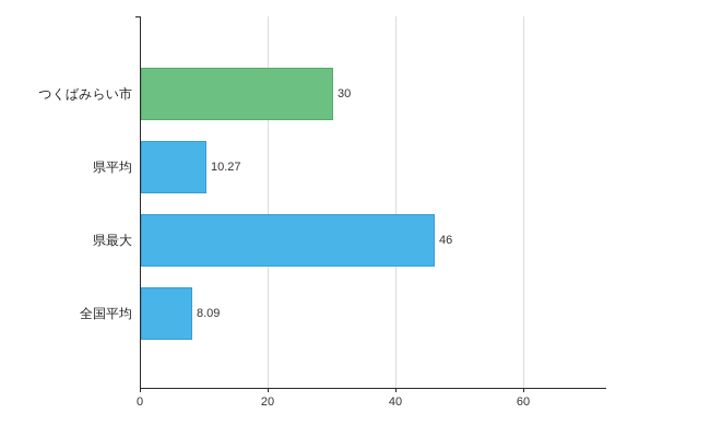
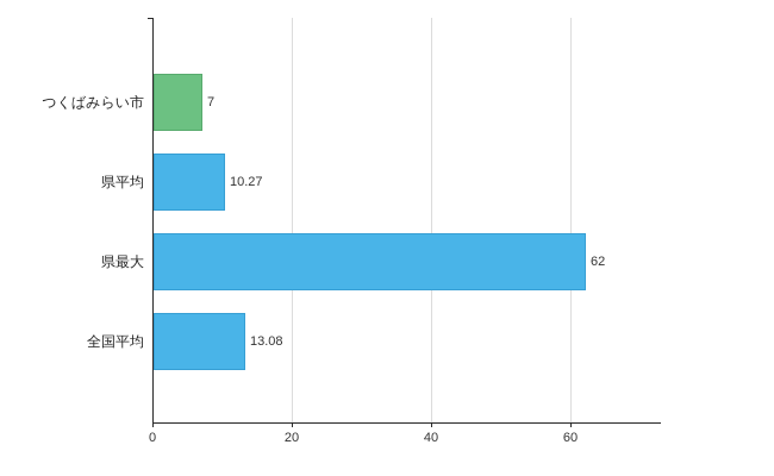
つくばみらい市: 30 -> 7
県最大: 46 -> 62
全国平均: 8.09 -> 13.08
